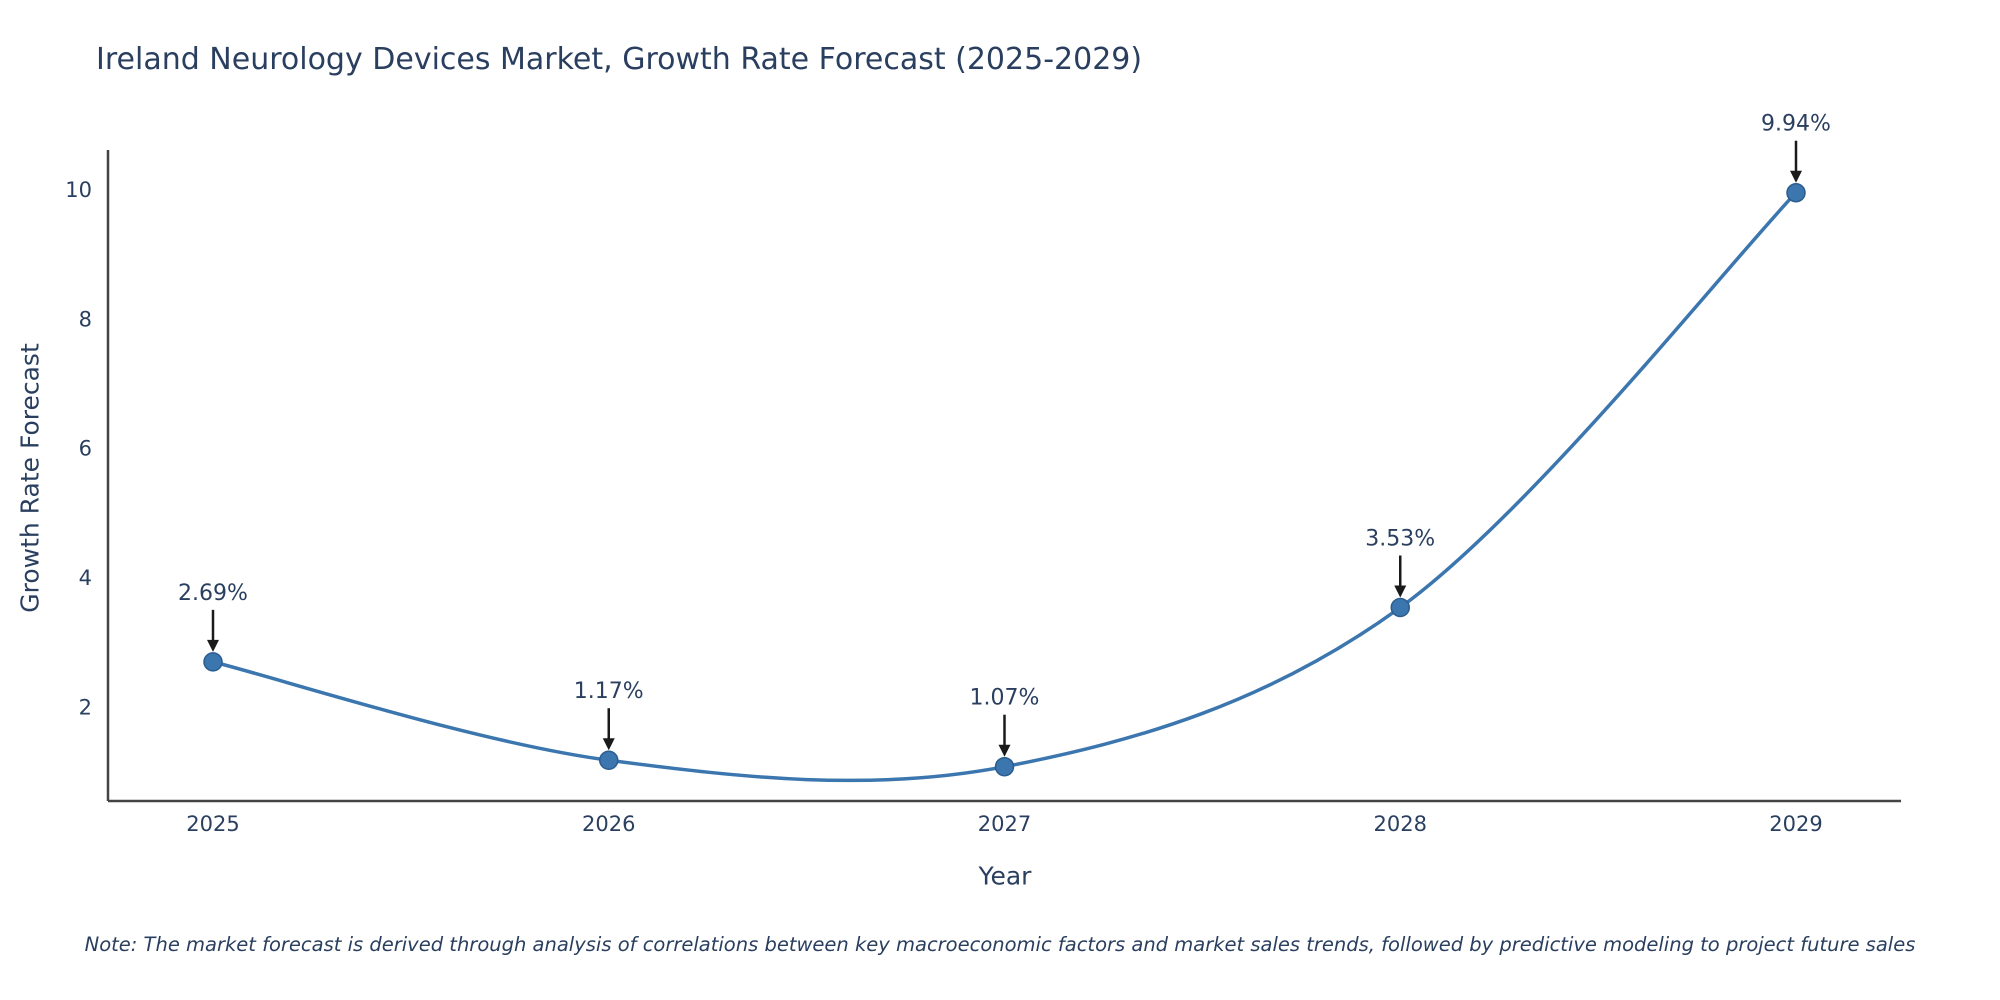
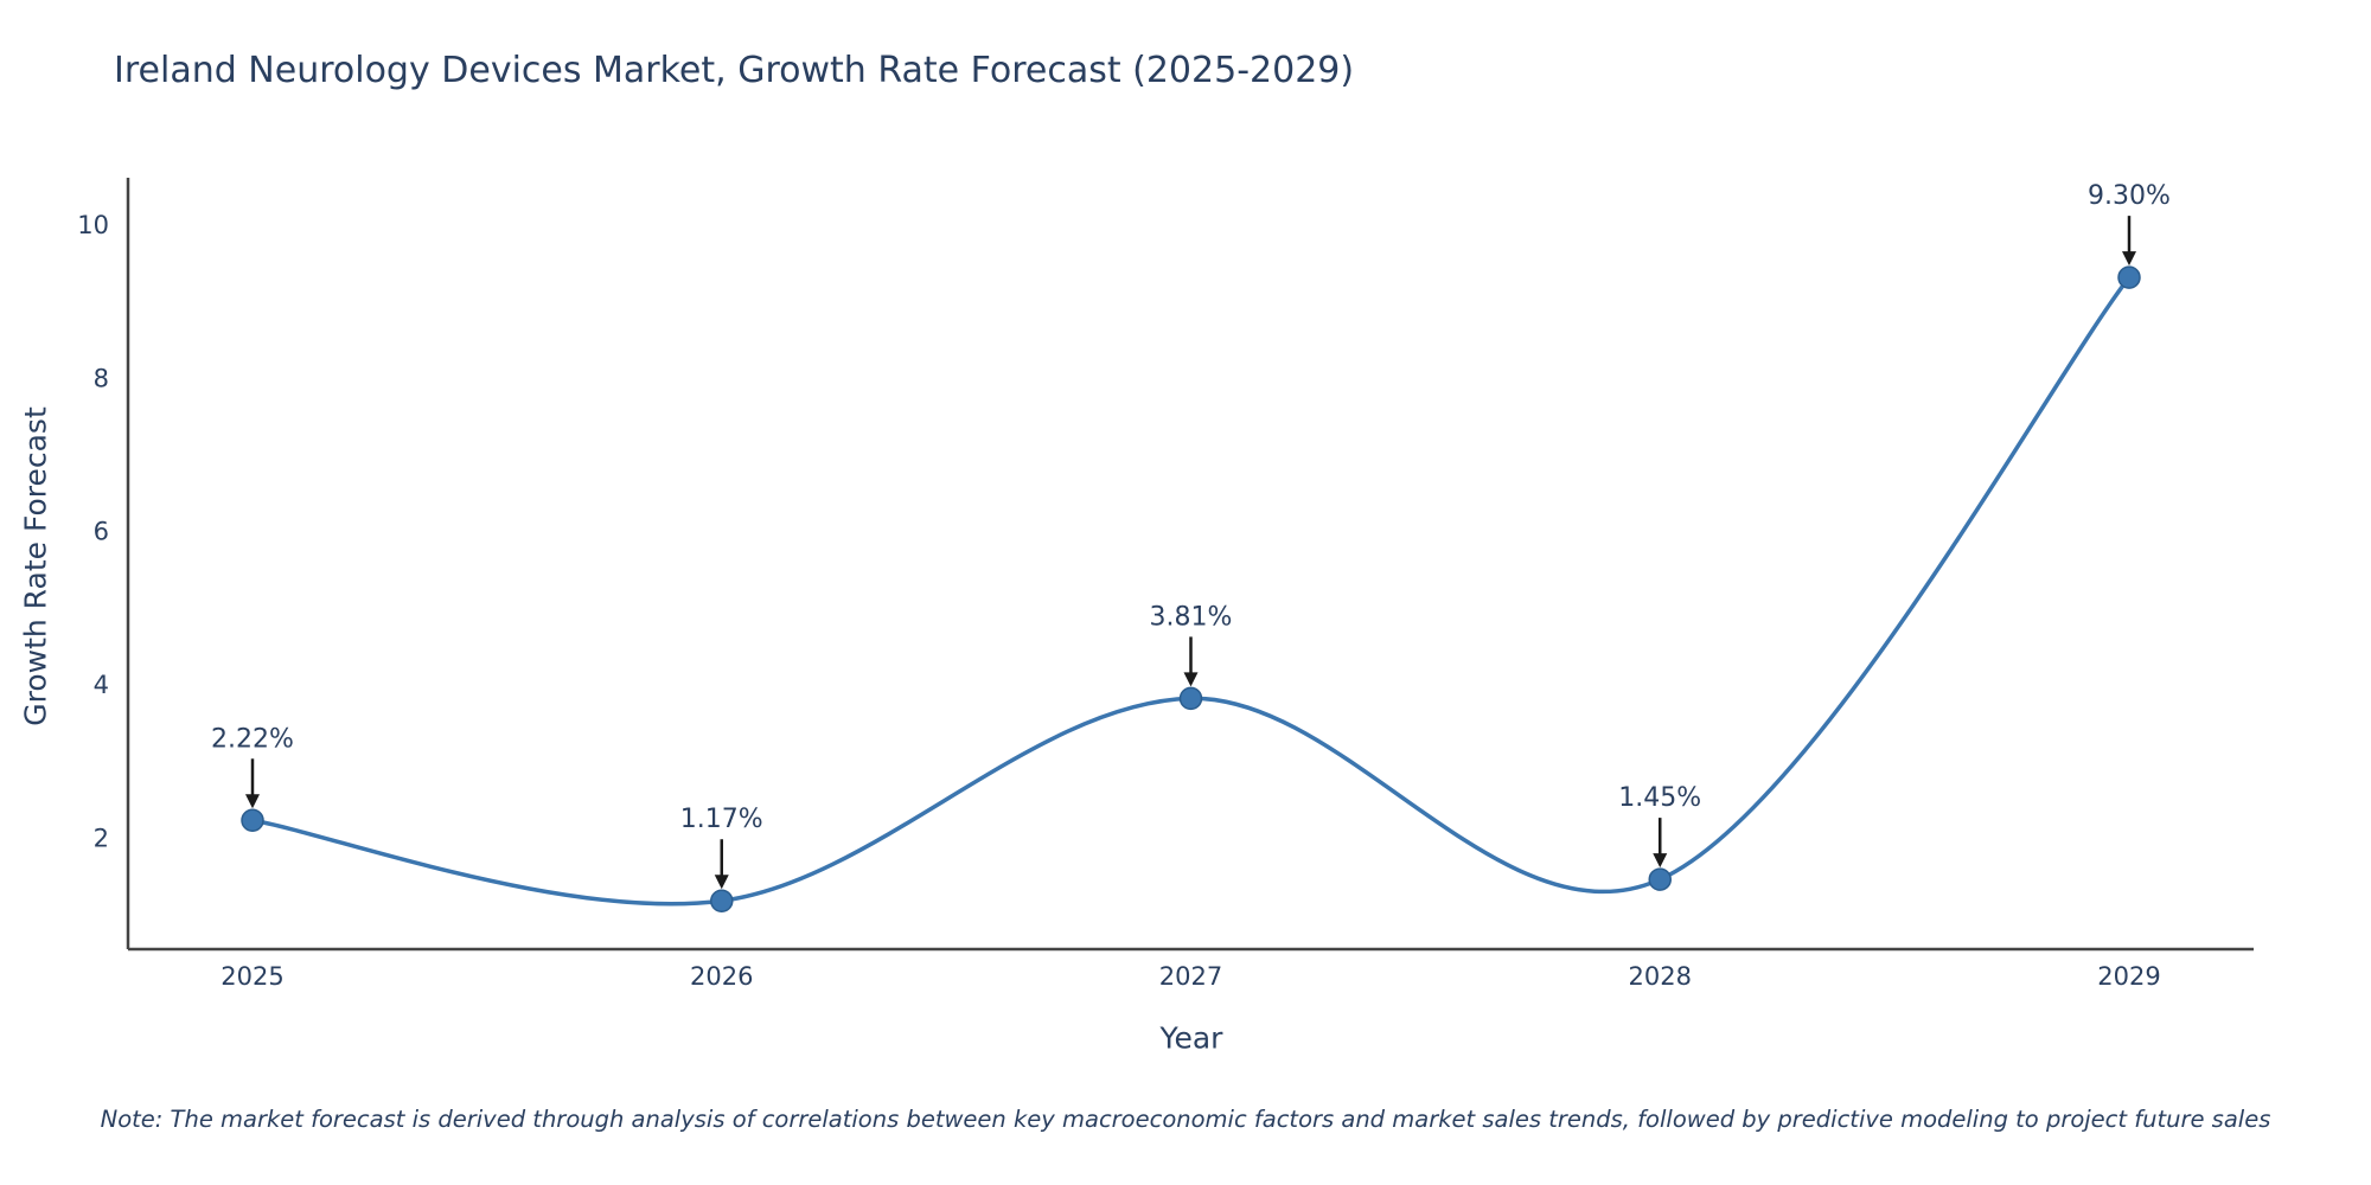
2025: 2.69% -> 2.22%
2027: 1.07% -> 3.81%
2028: 3.53% -> 1.45%
2029: 9.94% -> 9.30%
